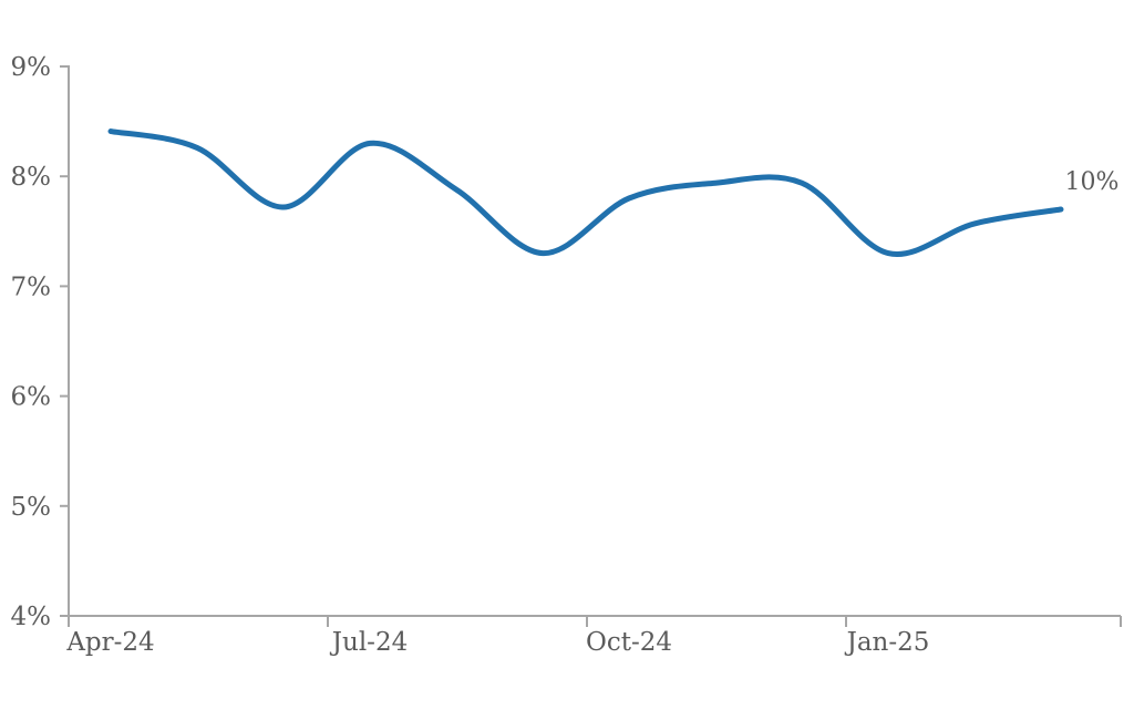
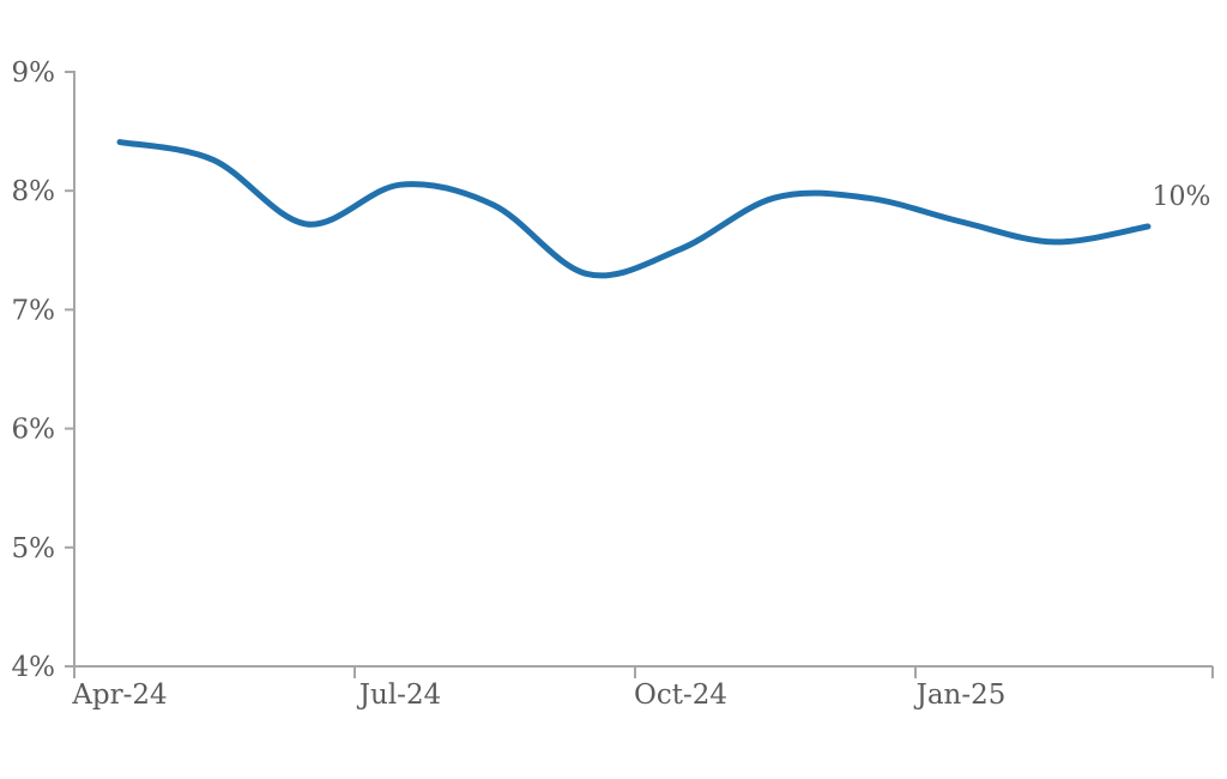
Jul-24: 8.3% -> 8.1%
Oct-24: 7.8% -> 7.5%
Jan-25: 7.3% -> 7.7%
